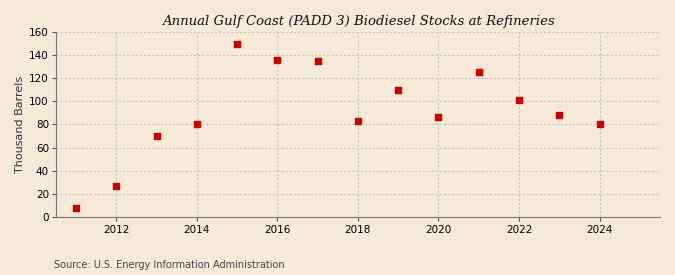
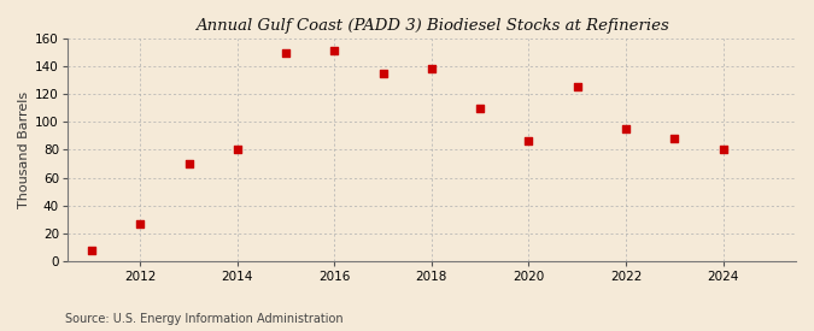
2016: 136 -> 151
2018: 83 -> 138
2022: 101 -> 95
